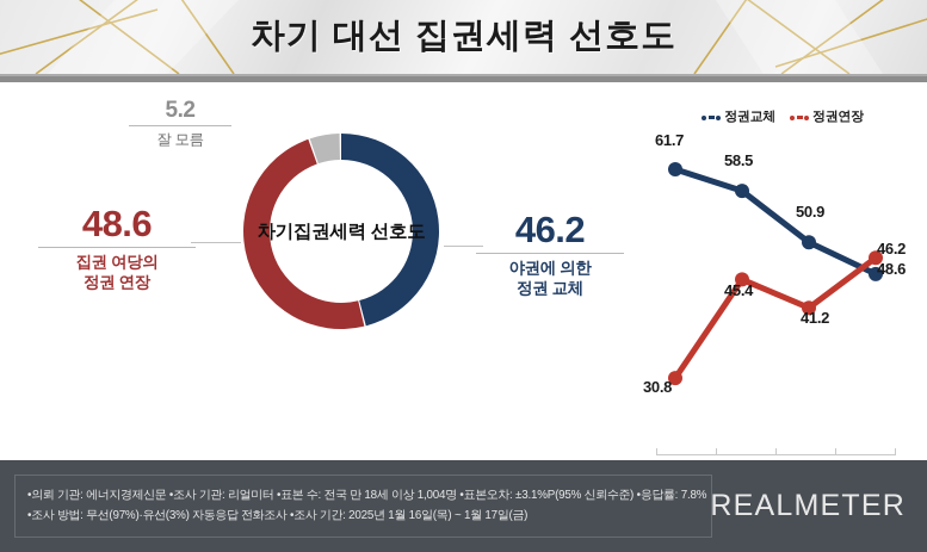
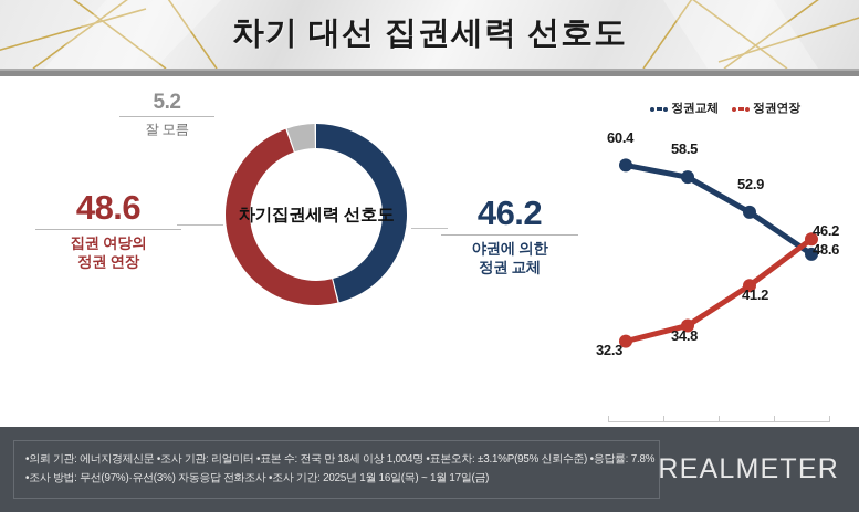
정권교체/12월 4주: 61.7 -> 60.4
정권연장/12월 4주: 30.8 -> 32.3
정권연장/1월 1주: 45.4 -> 34.8
정권교체/1월 2주: 50.9 -> 52.9
